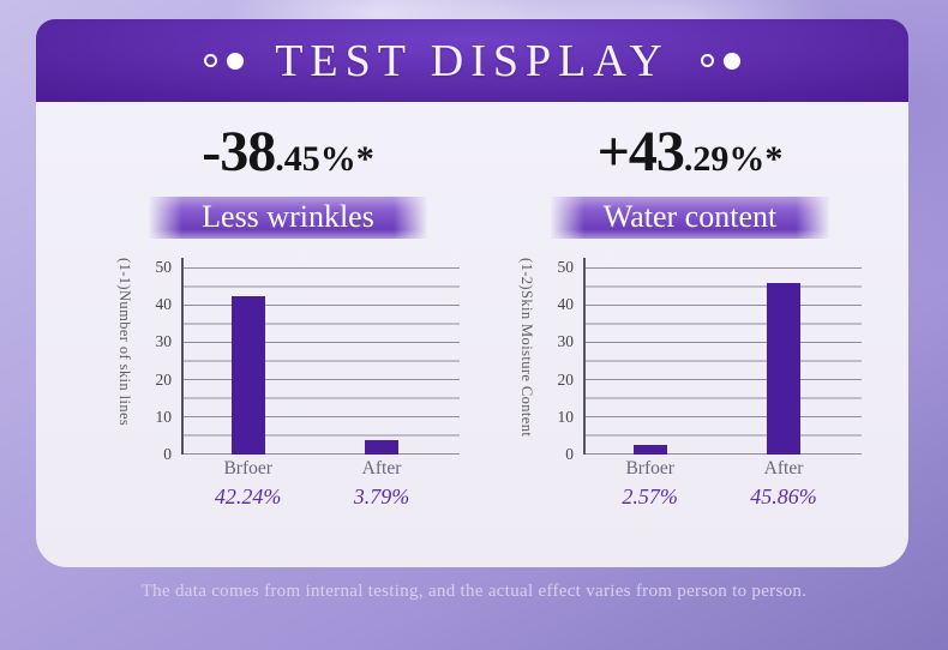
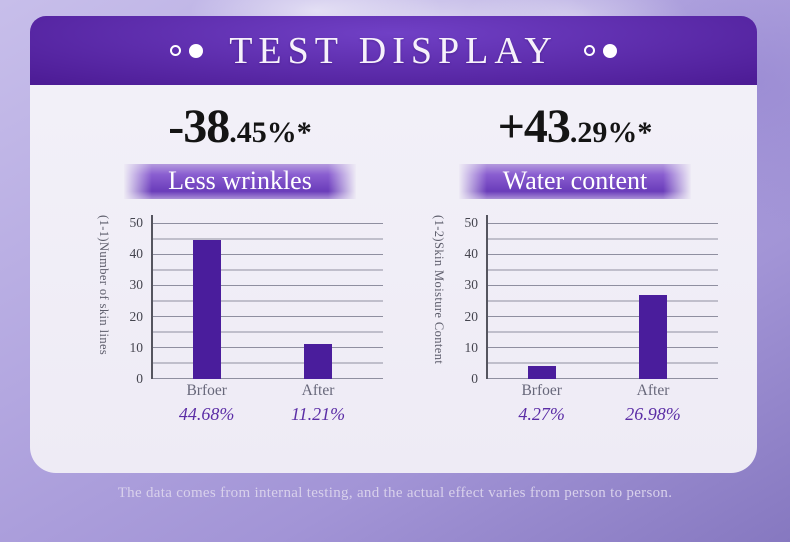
-38.45%*/Brfoer: 42.24% -> 44.68%
-38.45%*/After: 3.79% -> 11.21%
+43.29%*/Brfoer: 2.57% -> 4.27%
+43.29%*/After: 45.86% -> 26.98%
